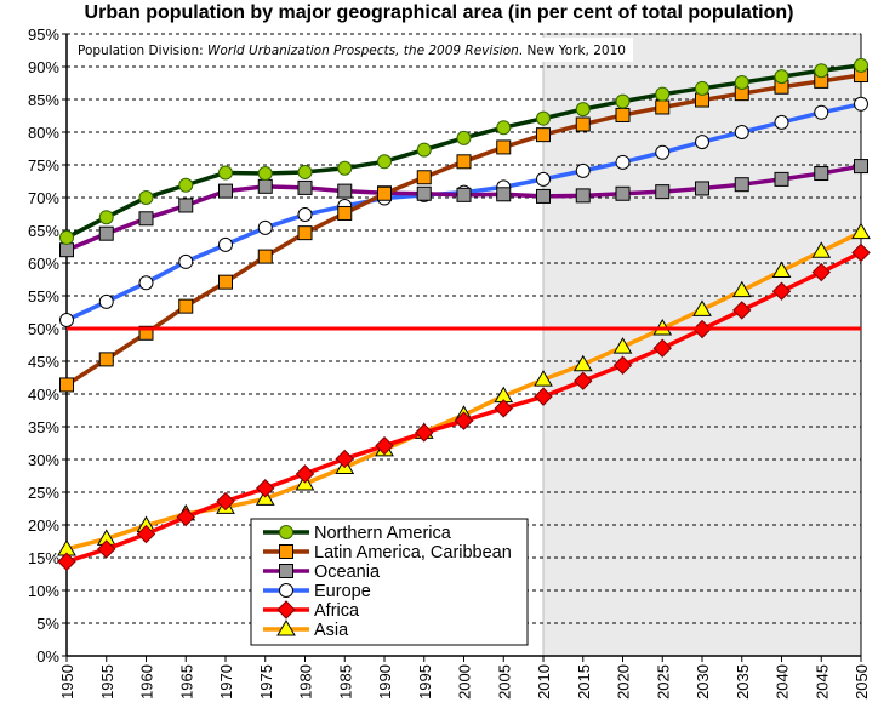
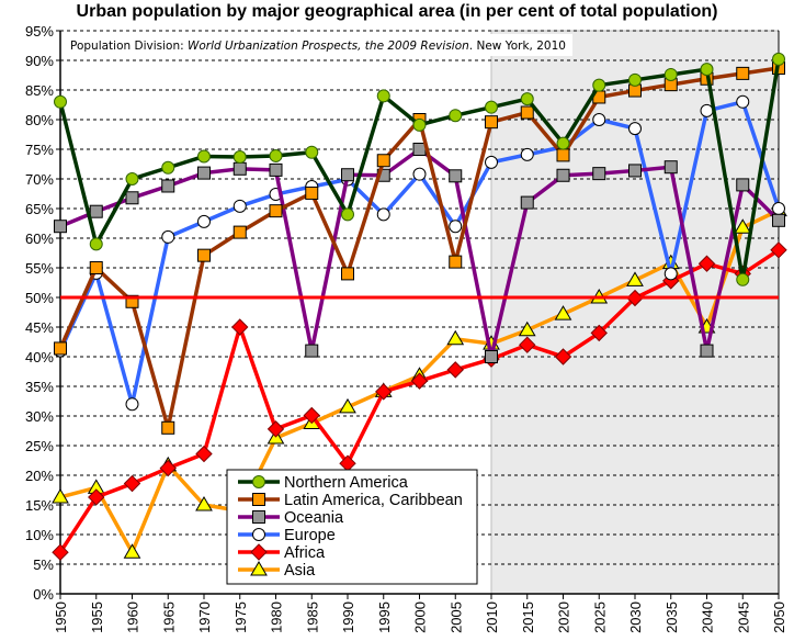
Northern America/1950: 64% -> 83%
Europe/1950: 51% -> 41%
Africa/1950: 14% -> 7%
Northern America/1955: 67% -> 59%
Latin America, Caribbean/1955: 45% -> 55%
Europe/1960: 57% -> 32%
Asia/1960: 20% -> 7%
Latin America, Caribbean/1965: 53% -> 28%
Asia/1970: 23% -> 15%
Africa/1975: 26% -> 45%
Asia/1975: 24% -> 14%
Oceania/1985: 71% -> 41%
Northern America/1990: 76% -> 64%
Latin America, Caribbean/1990: 71% -> 54%
Africa/1990: 32% -> 22%
Northern America/1995: 77% -> 84%
Europe/1995: 70% -> 64%
Latin America, Caribbean/2000: 76% -> 80%
Oceania/2000: 70% -> 75%
Latin America, Caribbean/2005: 78% -> 56%
Europe/2005: 72% -> 62%
Asia/2005: 40% -> 43%
Oceania/2010: 70% -> 40%
Oceania/2015: 70% -> 66%
Northern America/2020: 85% -> 76%
Latin America, Caribbean/2020: 83% -> 74%
Africa/2020: 44% -> 40%
Europe/2025: 77% -> 80%
Africa/2025: 47% -> 44%
Europe/2035: 80% -> 54%
Oceania/2040: 73% -> 41%
Asia/2040: 59% -> 45%
Northern America/2045: 89% -> 53%
Oceania/2045: 74% -> 69%
Africa/2045: 59% -> 54%
Oceania/2050: 75% -> 63%
Europe/2050: 84% -> 65%
Africa/2050: 62% -> 58%
